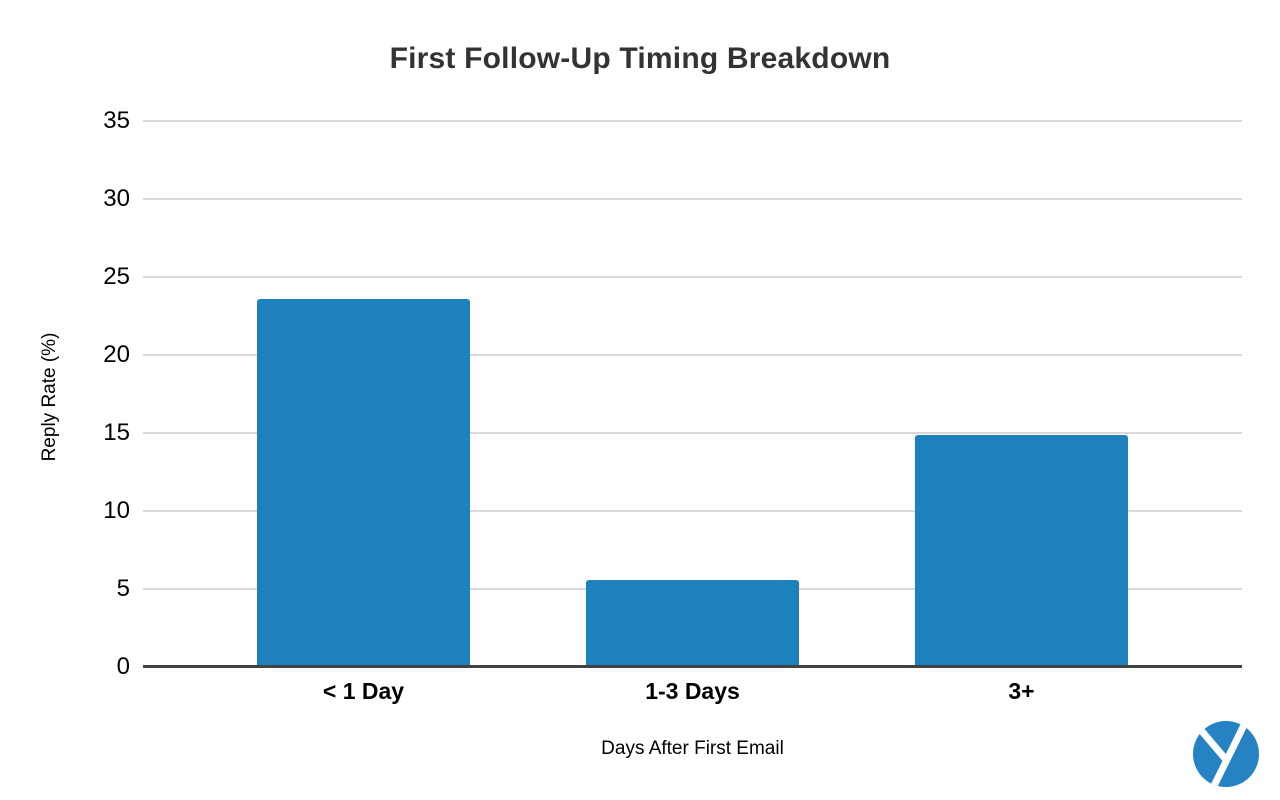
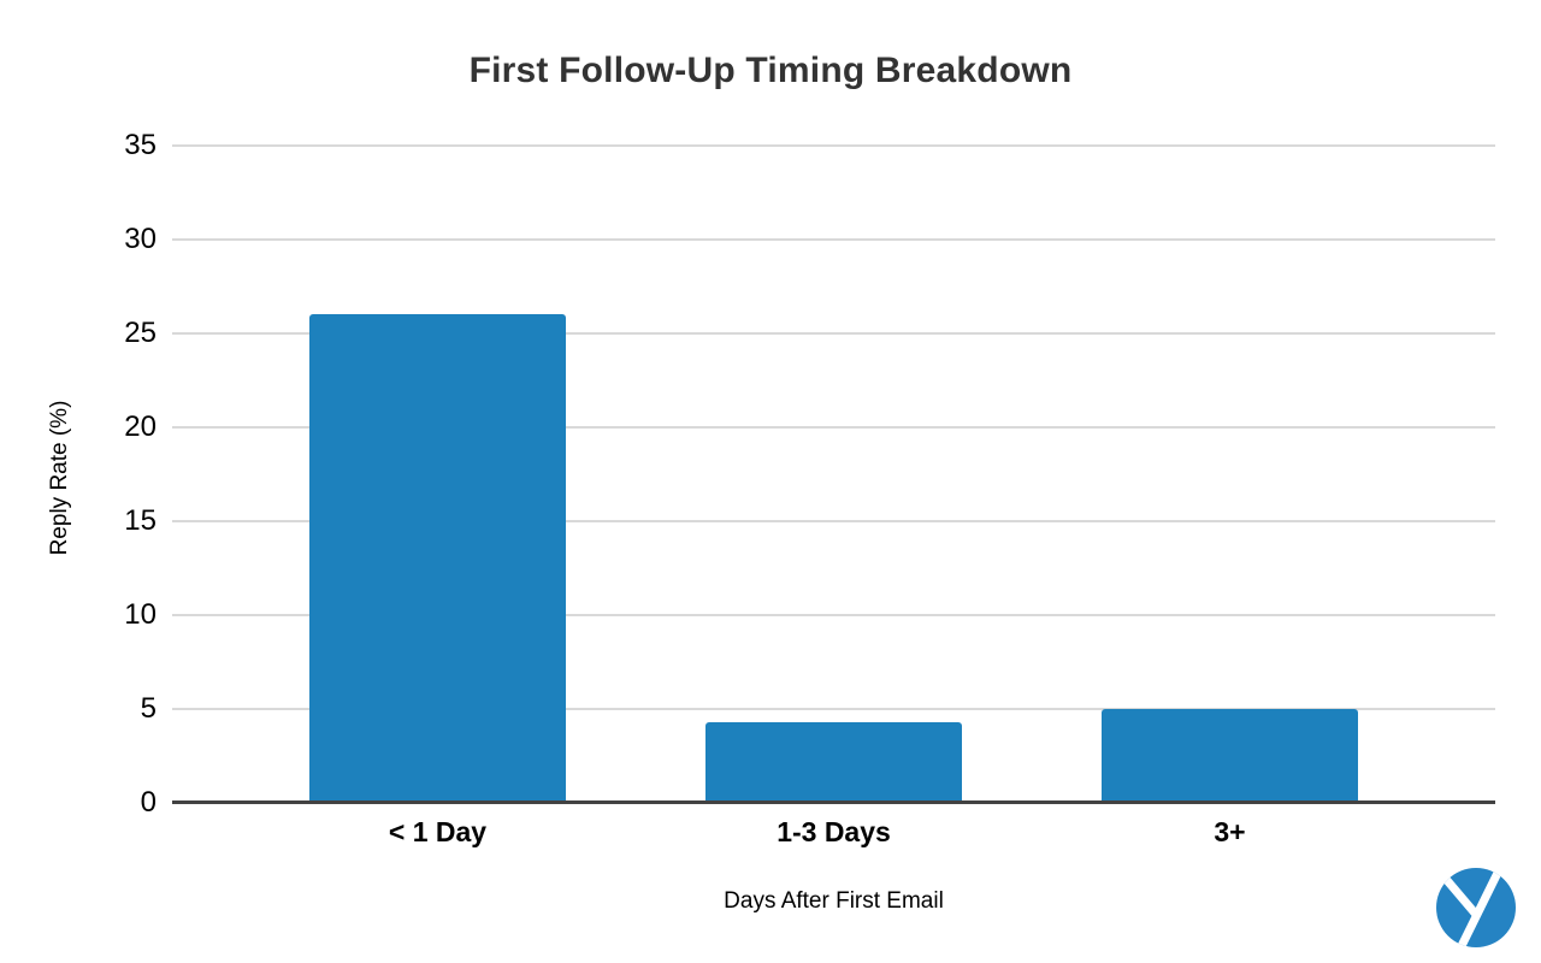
< 1 Day: 23.6 -> 26.0
1-3 Days: 5.6 -> 4.3
3+: 14.9 -> 5.0
